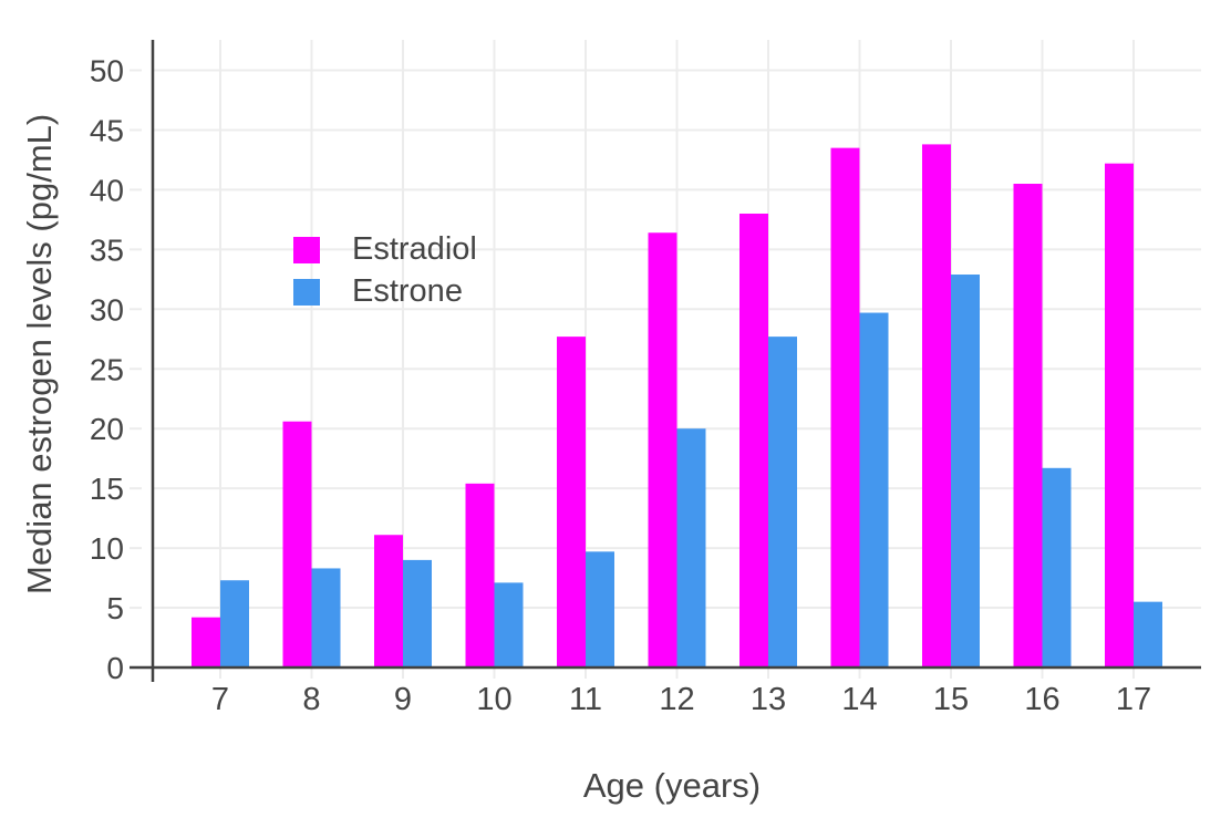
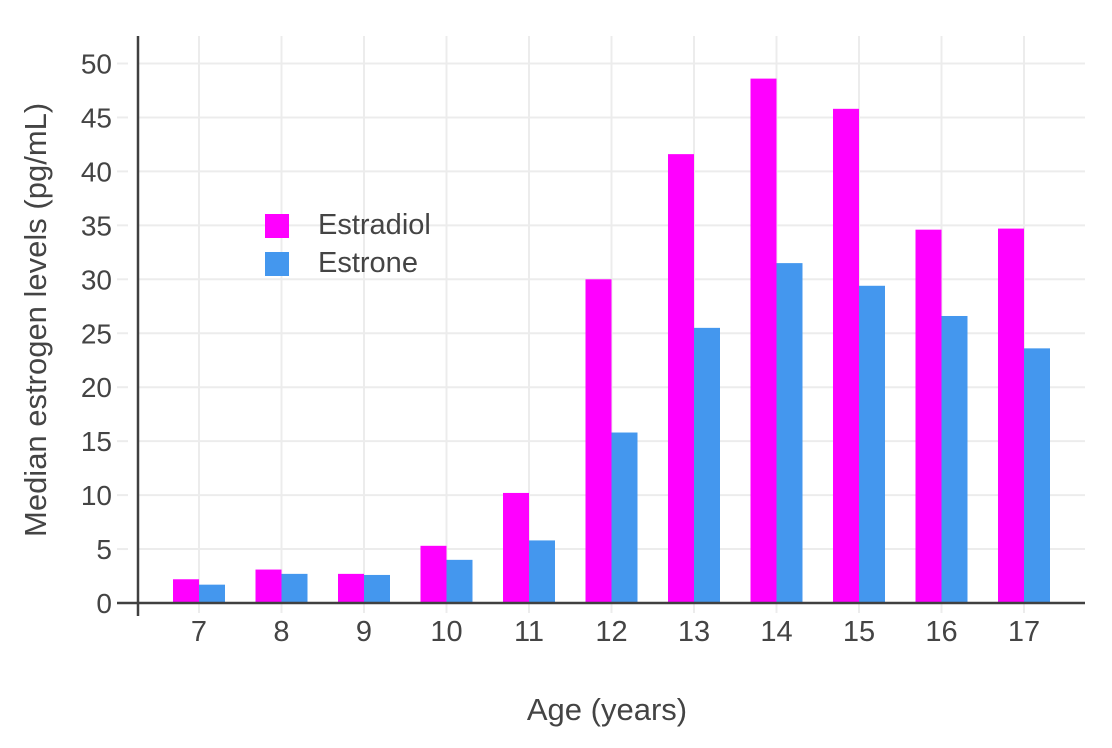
Estradiol/7: 4.2 -> 2.2
Estrone/7: 7.3 -> 1.7
Estradiol/8: 20.6 -> 3.1
Estrone/8: 8.3 -> 2.7
Estradiol/9: 11.1 -> 2.7
Estrone/9: 9.0 -> 2.6
Estradiol/10: 15.4 -> 5.3
Estrone/10: 7.1 -> 4.0
Estradiol/11: 27.7 -> 10.2
Estrone/11: 9.7 -> 5.8
Estradiol/12: 36.4 -> 30.0
Estrone/12: 20.0 -> 15.8
Estradiol/13: 38.0 -> 41.6
Estrone/13: 27.7 -> 25.5
Estradiol/14: 43.5 -> 48.6
Estrone/14: 29.7 -> 31.5
Estradiol/15: 43.8 -> 45.8
Estrone/15: 32.9 -> 29.4
Estradiol/16: 40.5 -> 34.6
Estrone/16: 16.7 -> 26.6
Estradiol/17: 42.2 -> 34.7
Estrone/17: 5.5 -> 23.6
